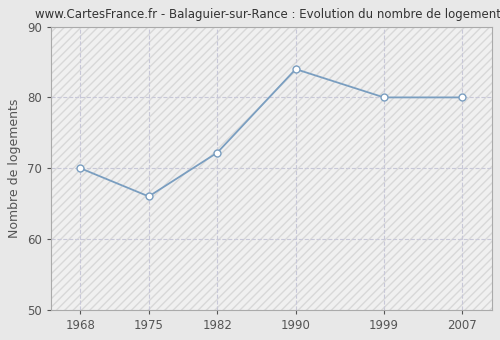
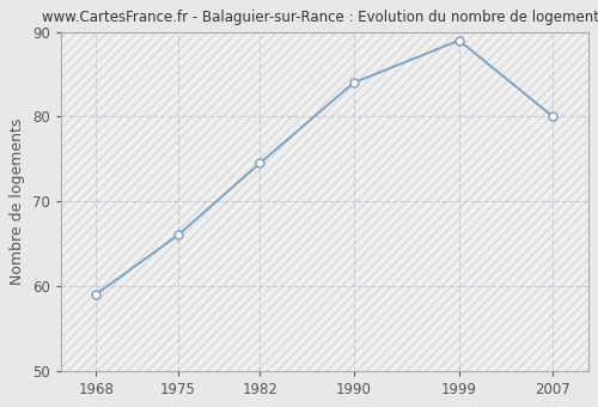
1968: 70.0 -> 59.0
1982: 72.2 -> 74.5
1999: 80.0 -> 89.0
